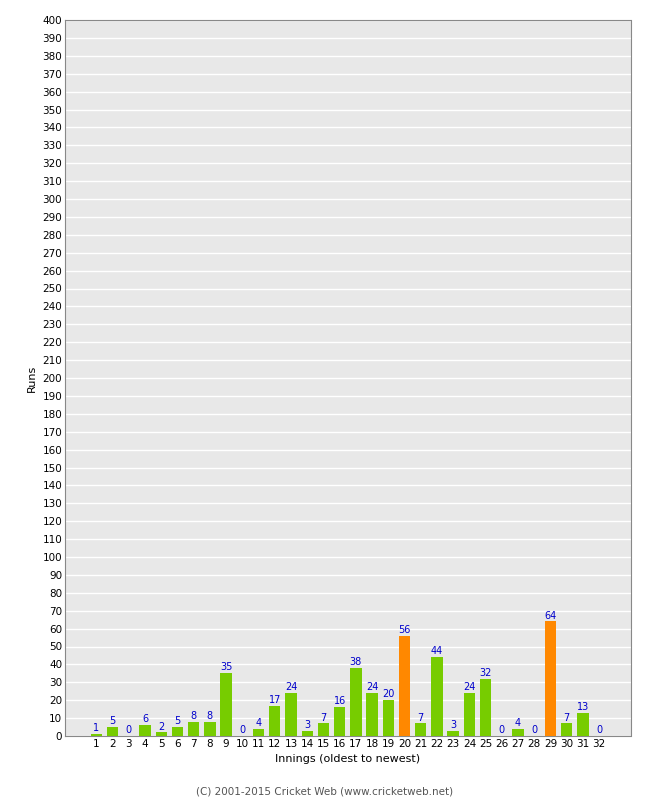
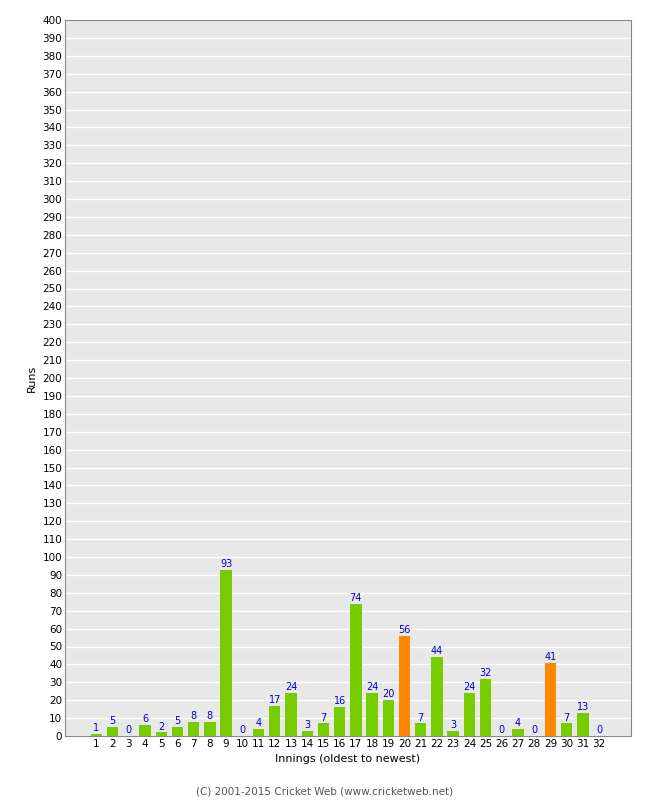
9: 35 -> 93
17: 38 -> 74
29: 64 -> 41
